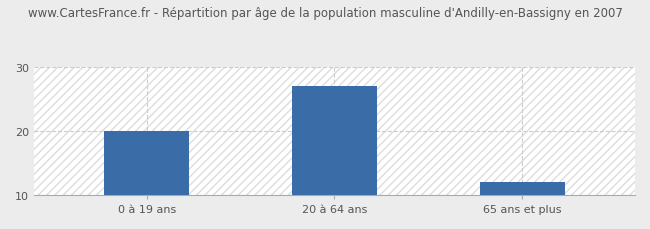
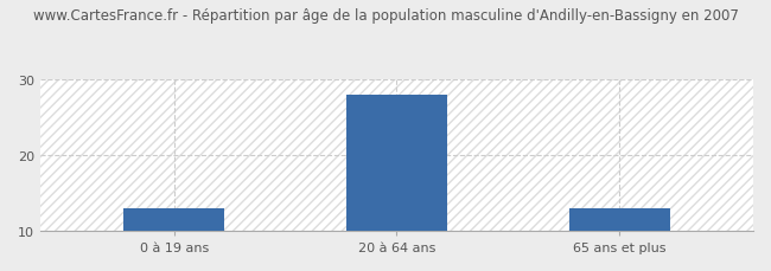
0 à 19 ans: 20 -> 13
20 à 64 ans: 27 -> 28
65 ans et plus: 12 -> 13
